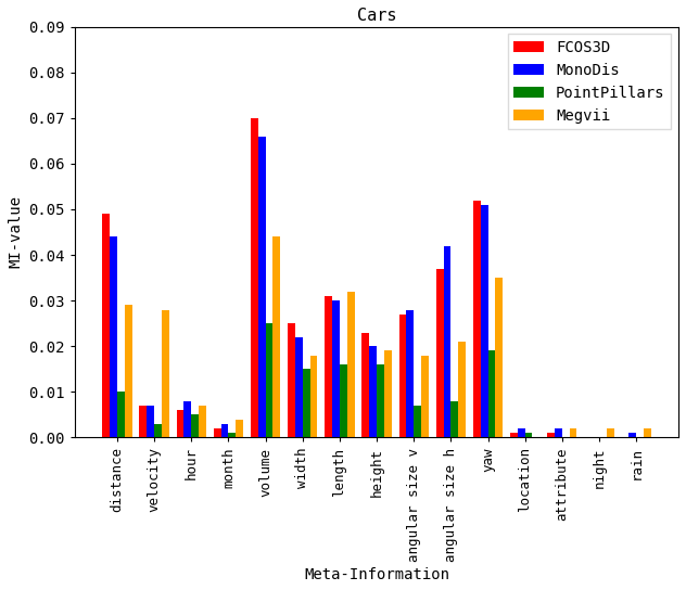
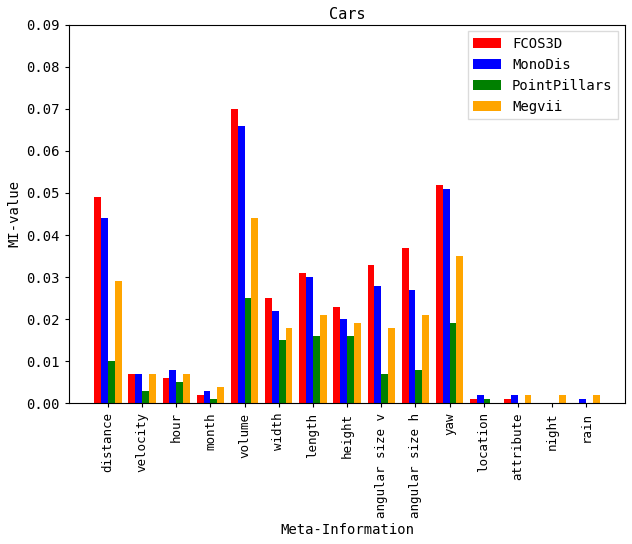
Megvii/velocity: 0.028 -> 0.007
Megvii/length: 0.032 -> 0.021
FCOS3D/angular size v: 0.027 -> 0.033
MonoDis/angular size h: 0.042 -> 0.027
